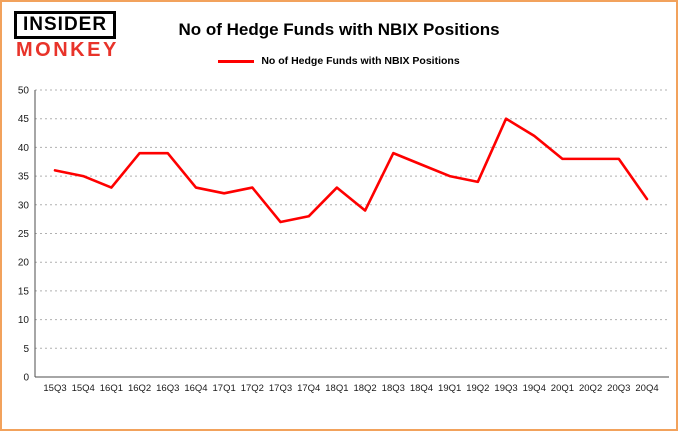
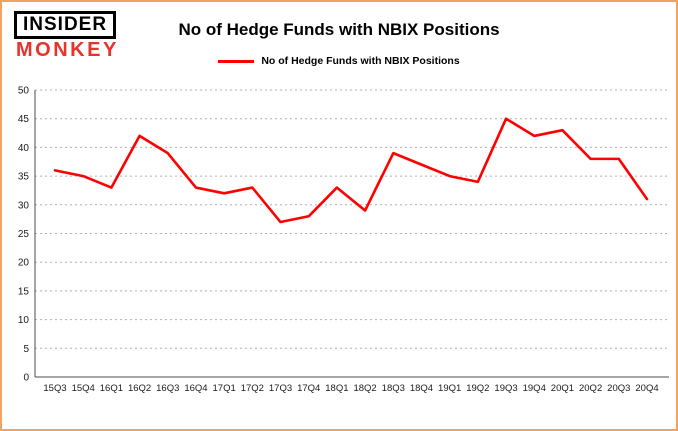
16Q2: 39 -> 42
20Q1: 38 -> 43
